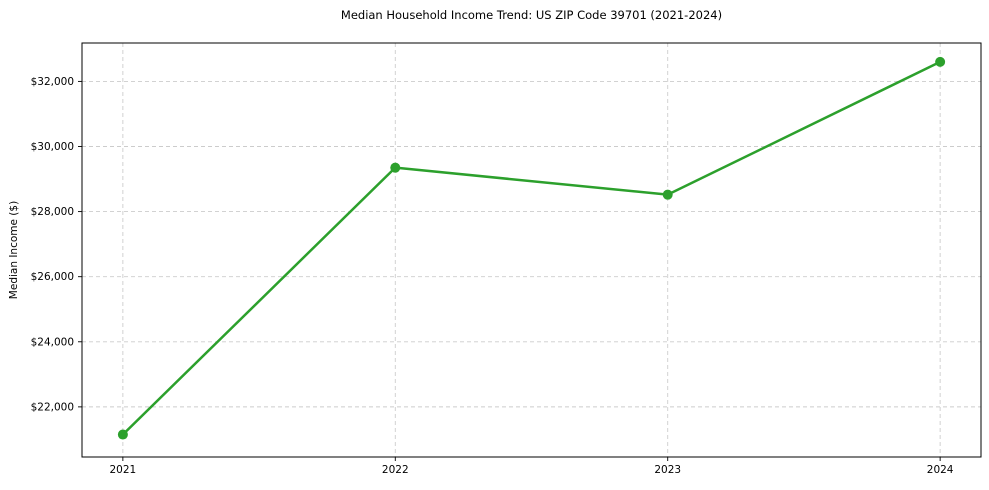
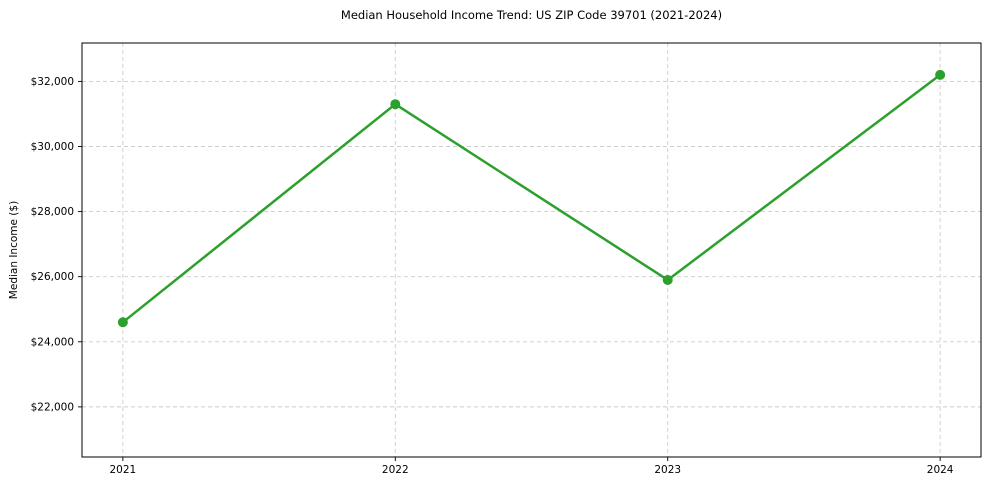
2021: $21200 -> $24600
2022: $29400 -> $31300
2023: $28500 -> $25900
2024: $32600 -> $32200
